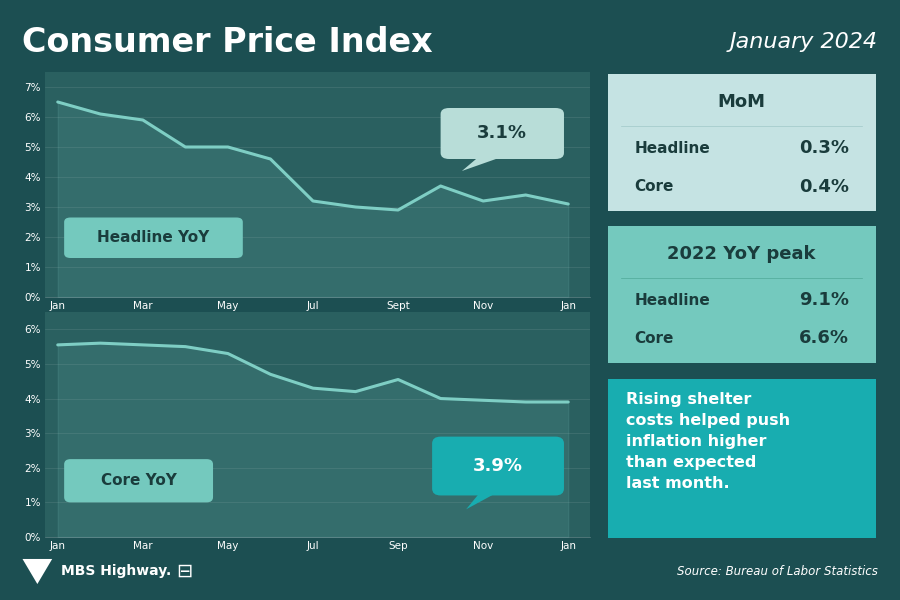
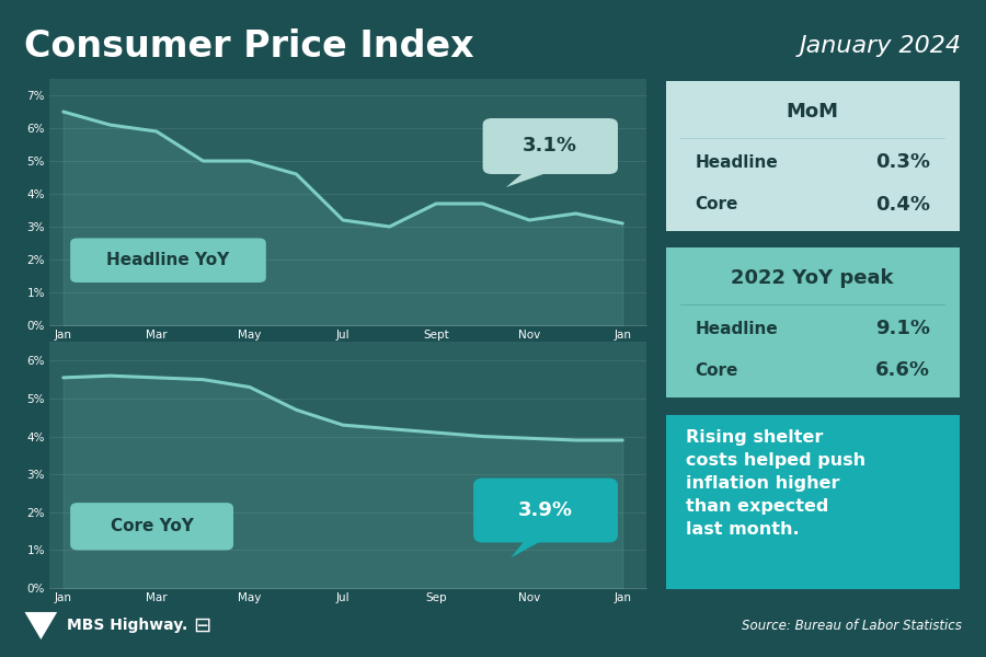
Sept: 2.9% -> 3.7%
Sep: 4.55% -> 4.10%
